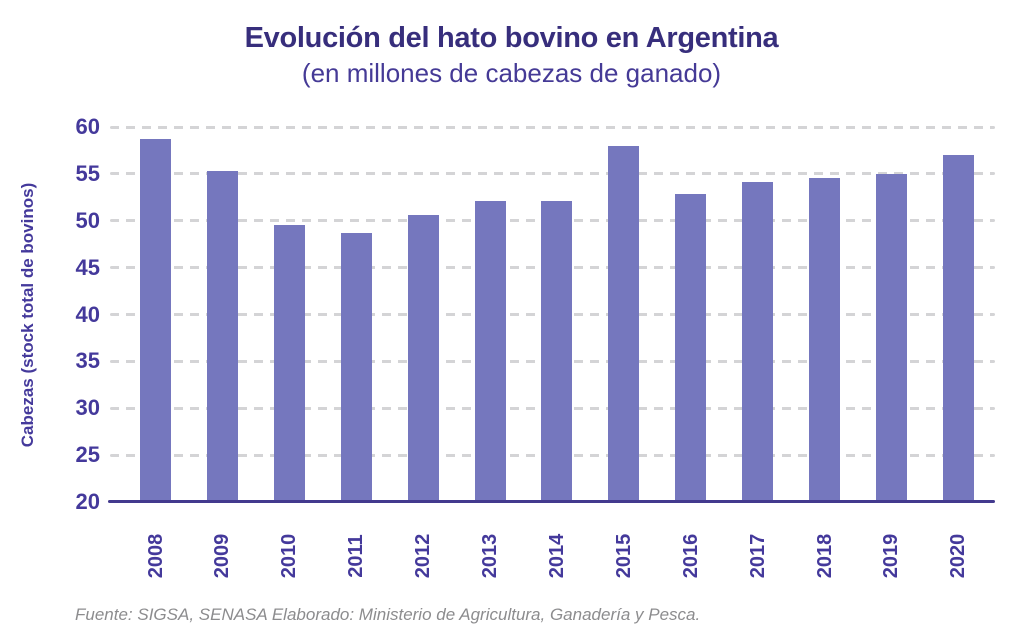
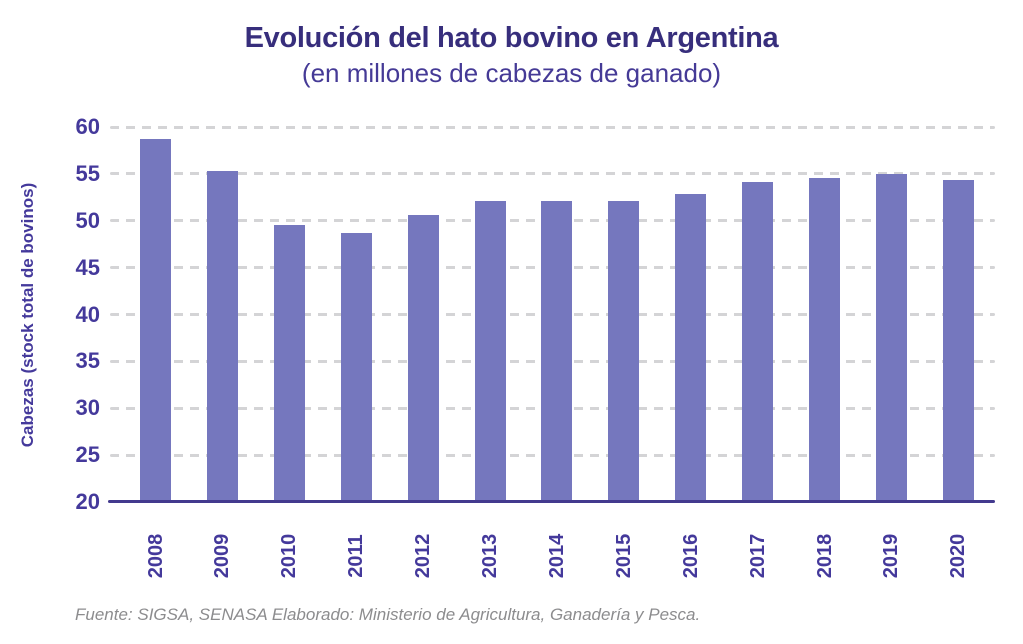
2015: 58 -> 52
2020: 57 -> 54
